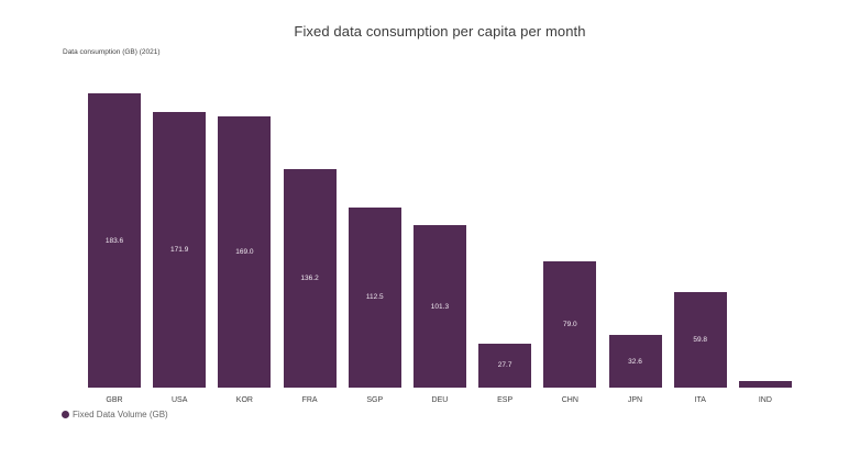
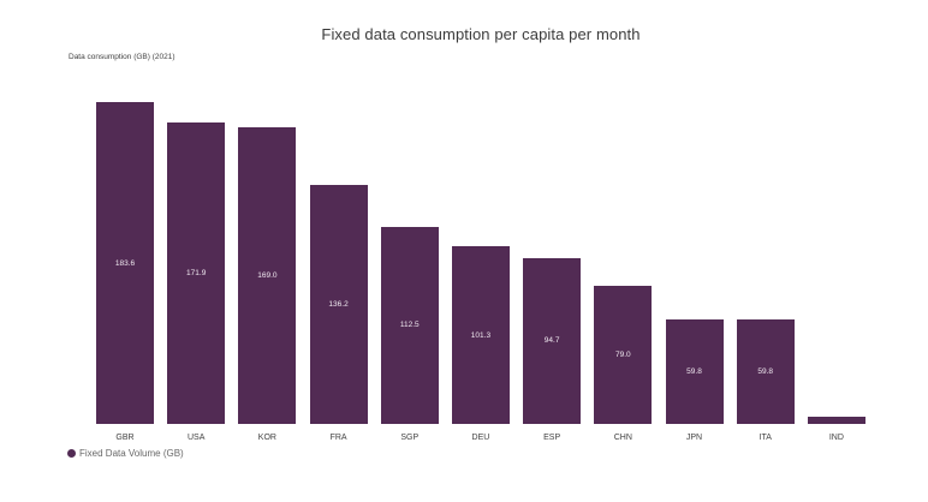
ESP: 27.7 -> 94.7
JPN: 32.6 -> 59.8
